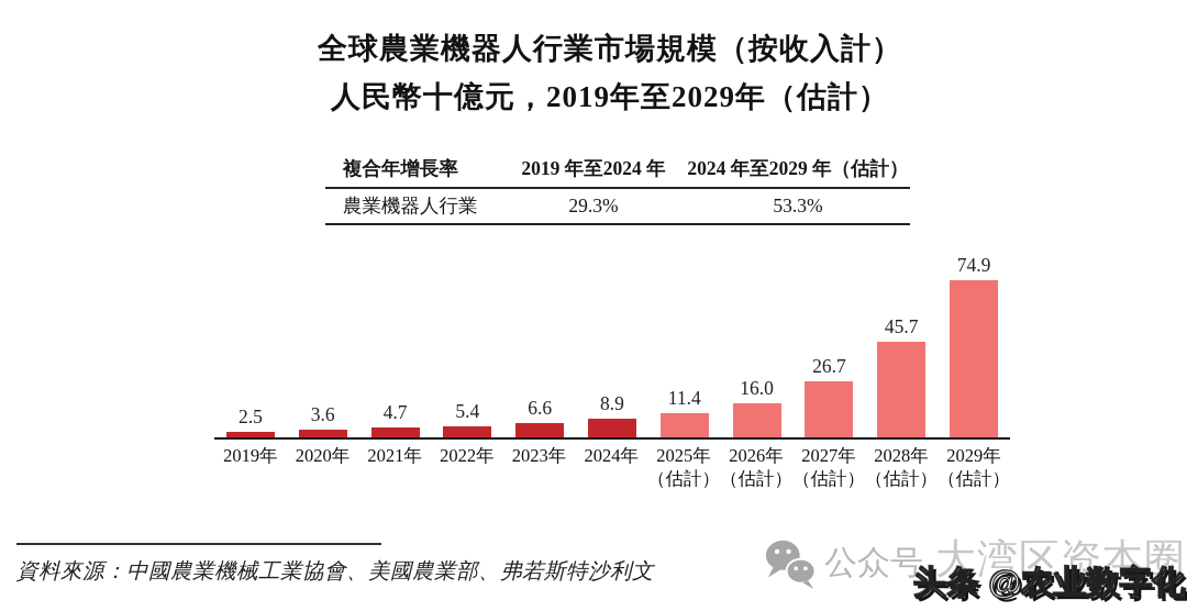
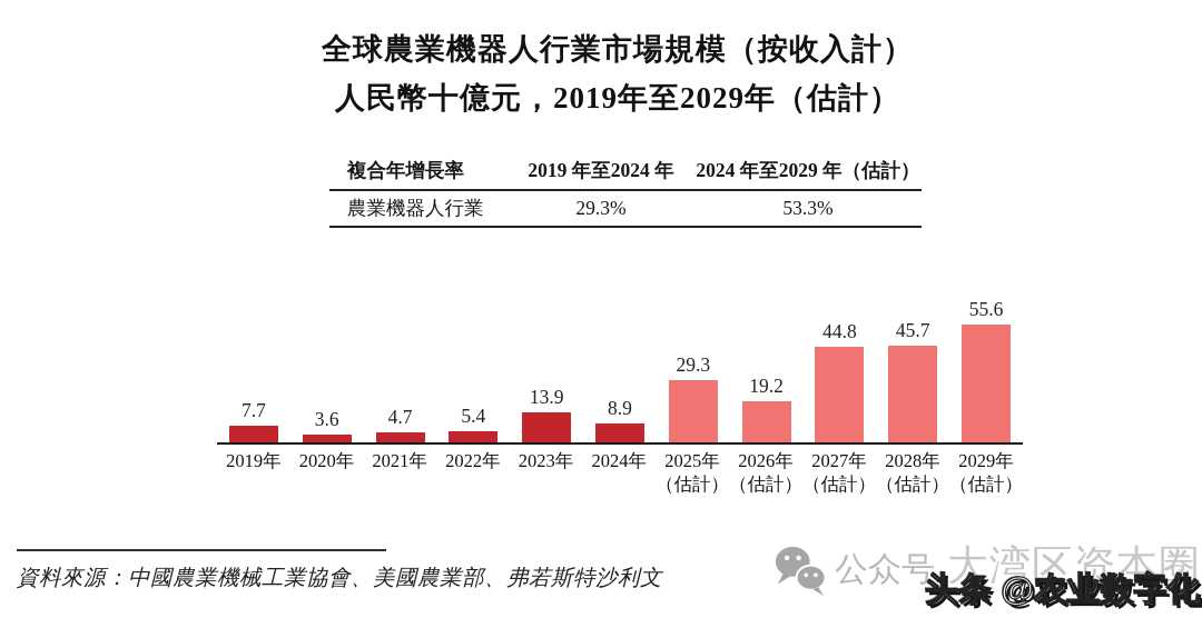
2019年: 2.5 -> 7.7
2023年: 6.6 -> 13.9
2025年（估計）: 11.4 -> 29.3
2026年（估計）: 16.0 -> 19.2
2027年（估計）: 26.7 -> 44.8
2029年（估計）: 74.9 -> 55.6
